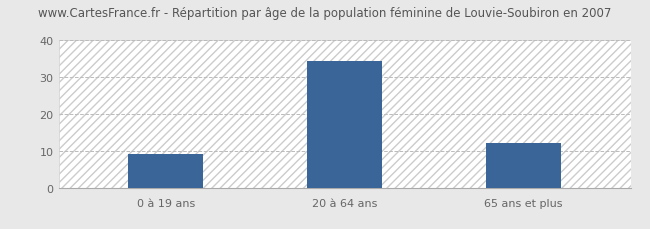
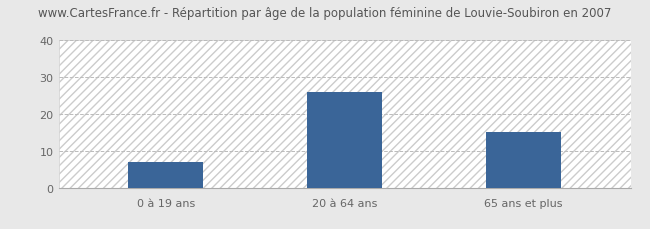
0 à 19 ans: 9.0 -> 7.0
20 à 64 ans: 34.5 -> 26.0
65 ans et plus: 12.0 -> 15.0
